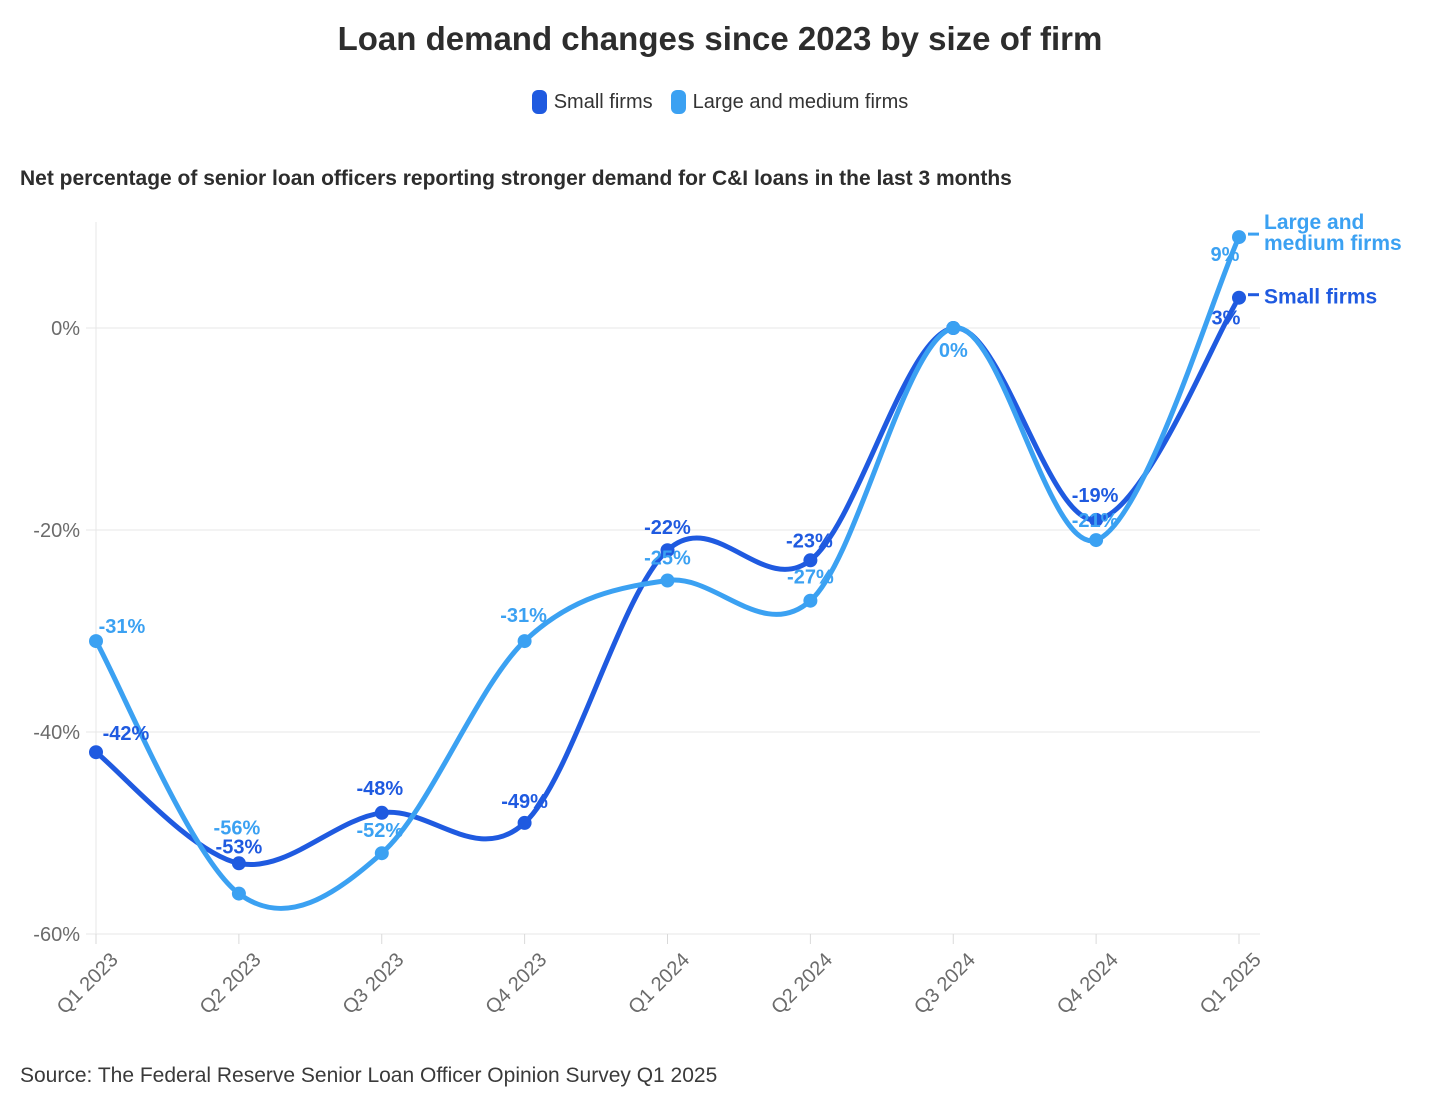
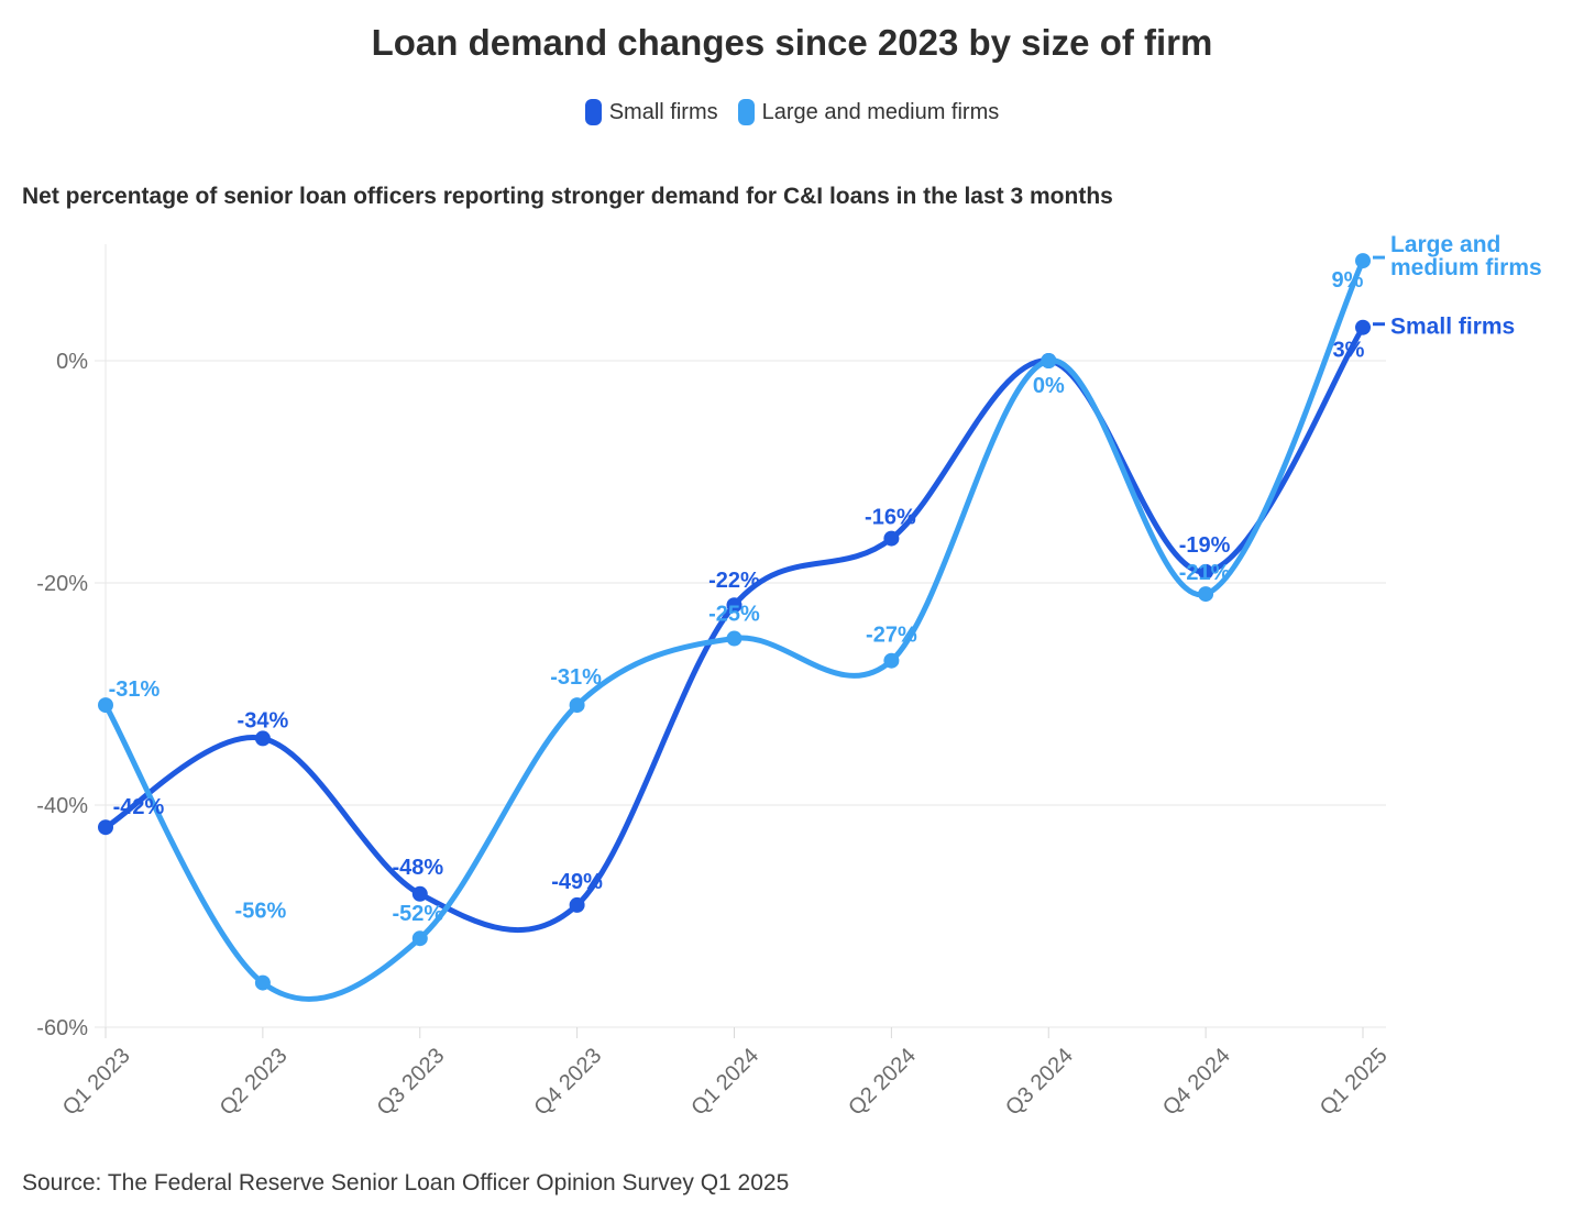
Small firms/Q2 2023: -53% -> -34%
Small firms/Q2 2024: -23% -> -16%
